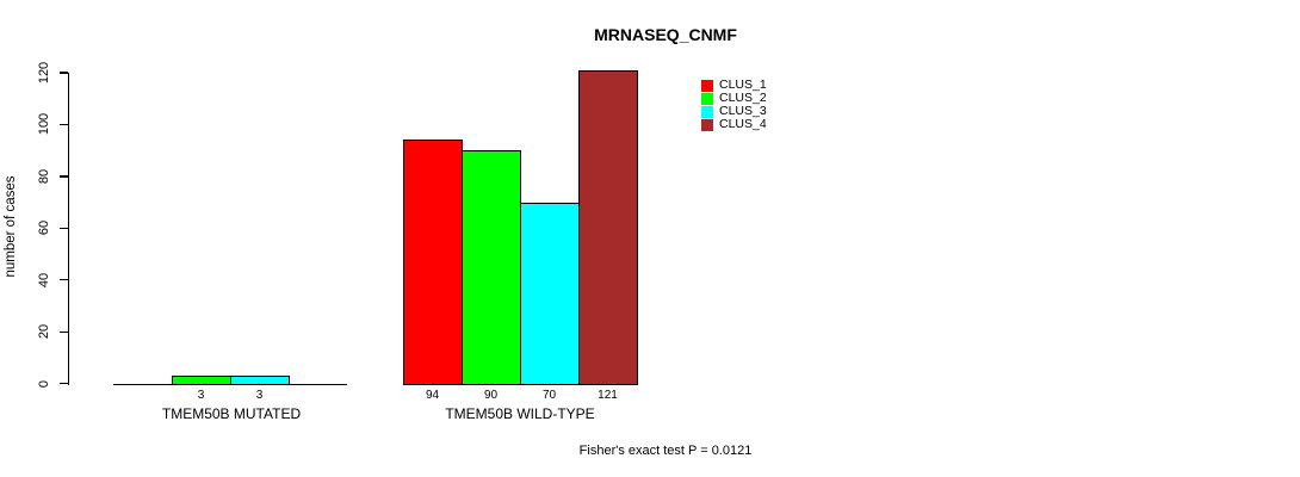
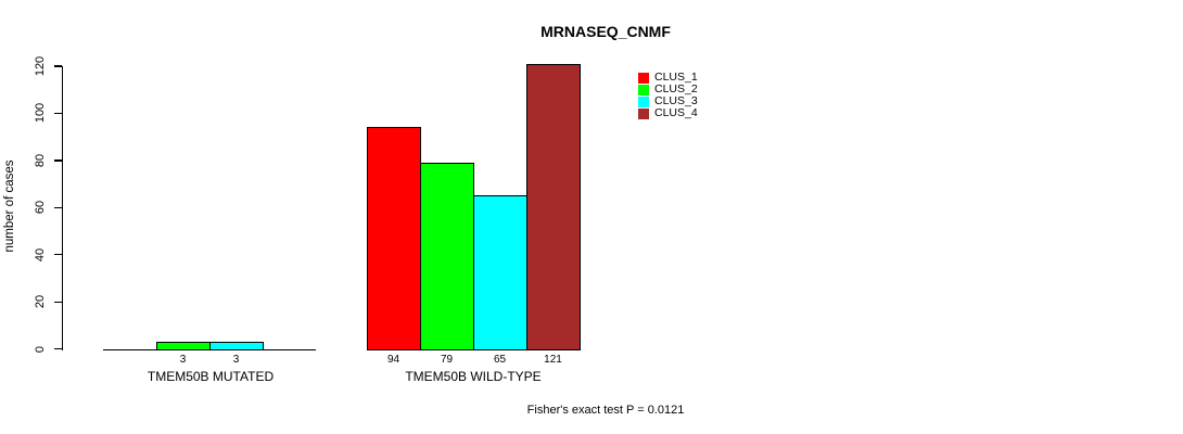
CLUS_2/TMEM50B WILD-TYPE: 90 -> 79
CLUS_3/TMEM50B WILD-TYPE: 70 -> 65
